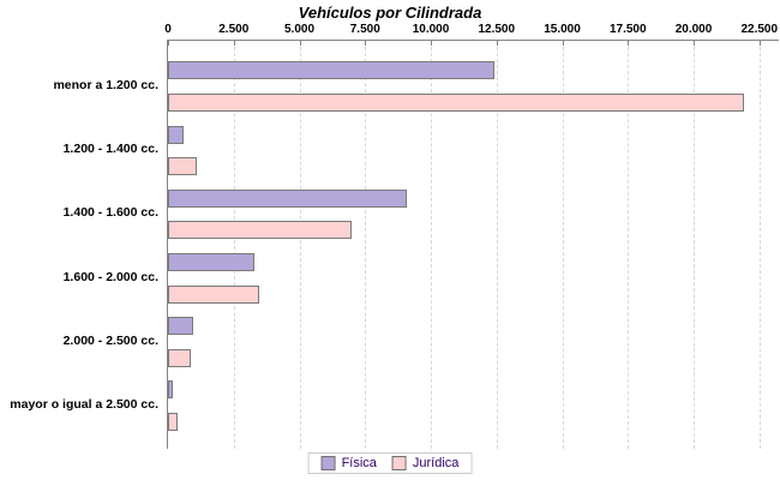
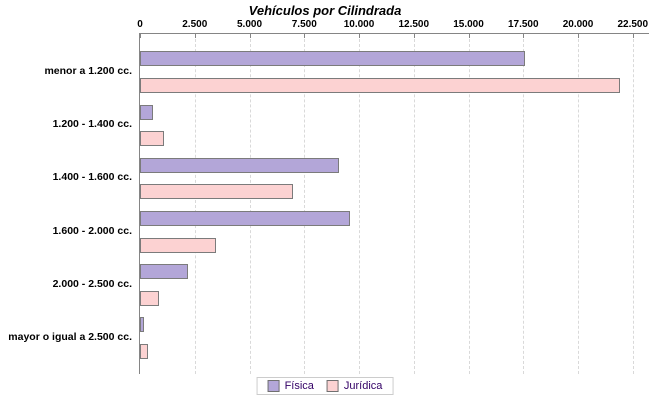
Física/menor a 1.200 cc.: 12400 -> 17600
Física/1.600 - 2.000 cc.: 3300 -> 9600
Física/2.000 - 2.500 cc.: 1000 -> 2200
